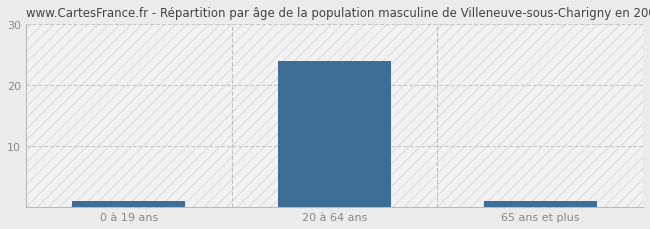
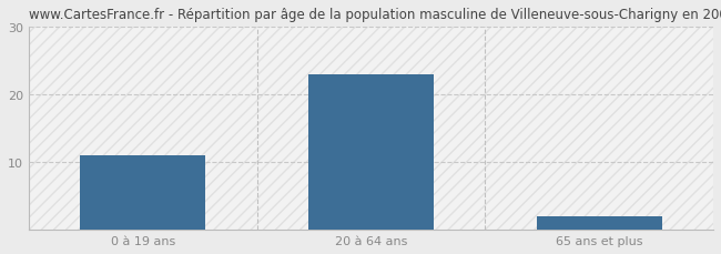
0 à 19 ans: 1 -> 11
20 à 64 ans: 24 -> 23
65 ans et plus: 1 -> 2
